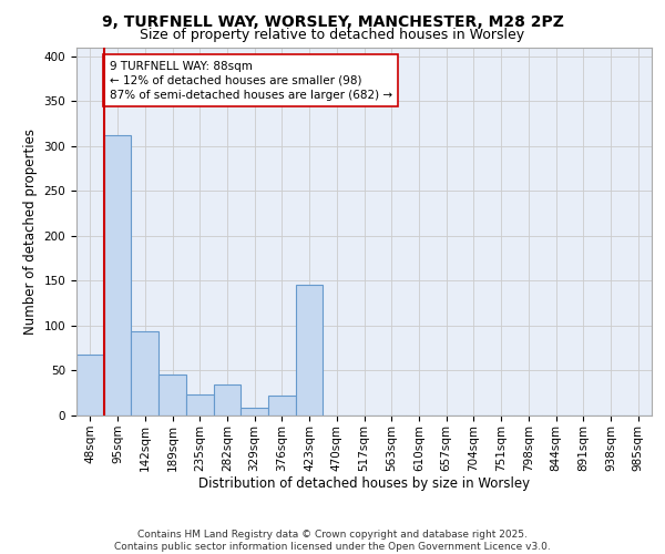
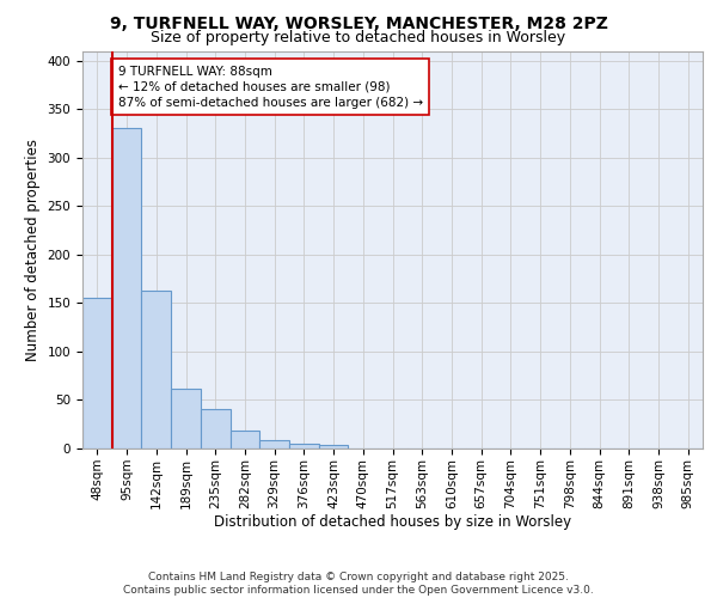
48sqm: 68 -> 155
95sqm: 312 -> 330
142sqm: 94 -> 163
189sqm: 46 -> 62
235sqm: 24 -> 41
282sqm: 34 -> 19
376sqm: 22 -> 5
423sqm: 146 -> 4
